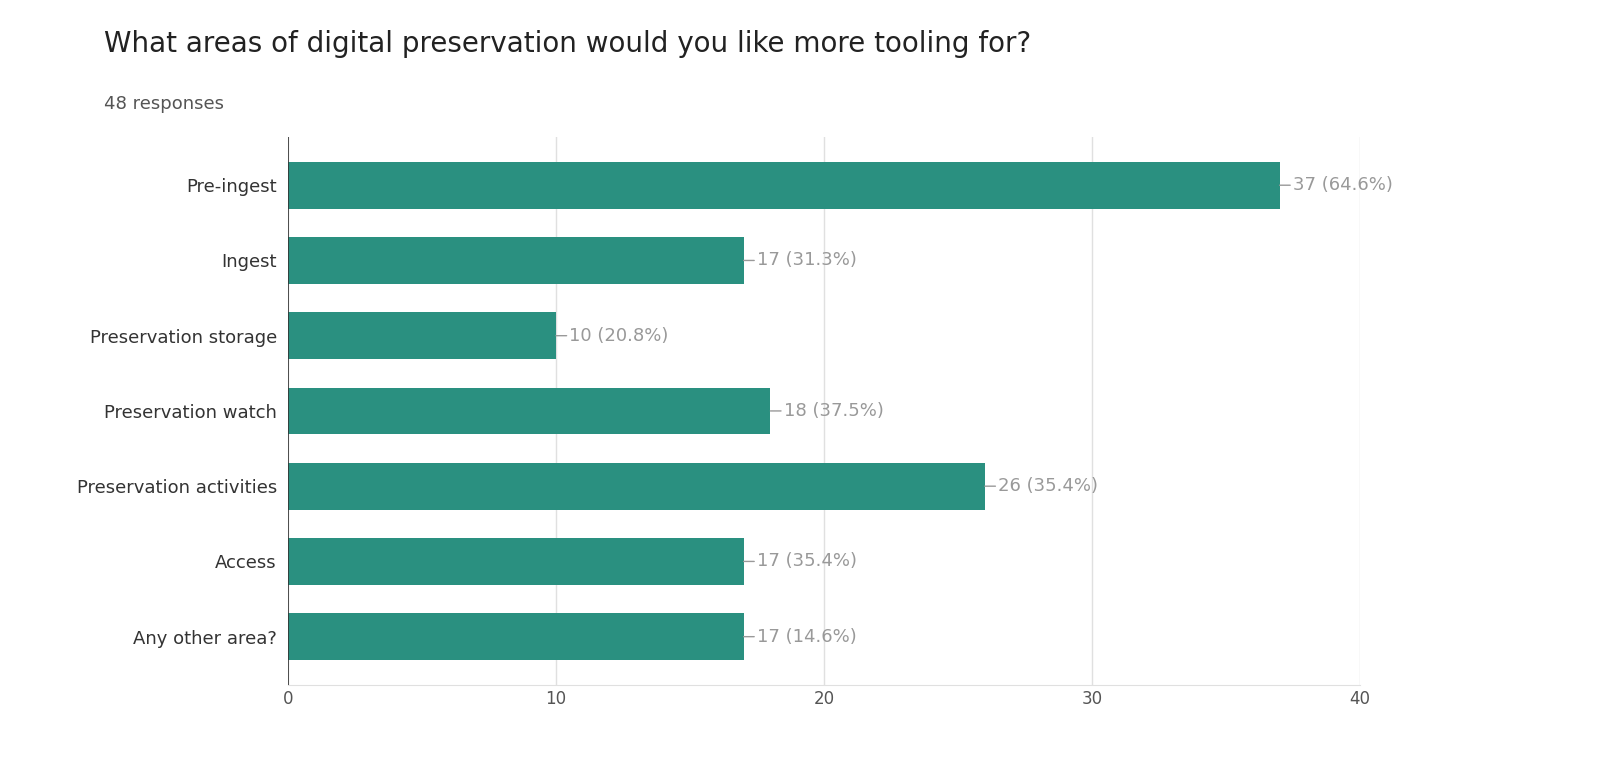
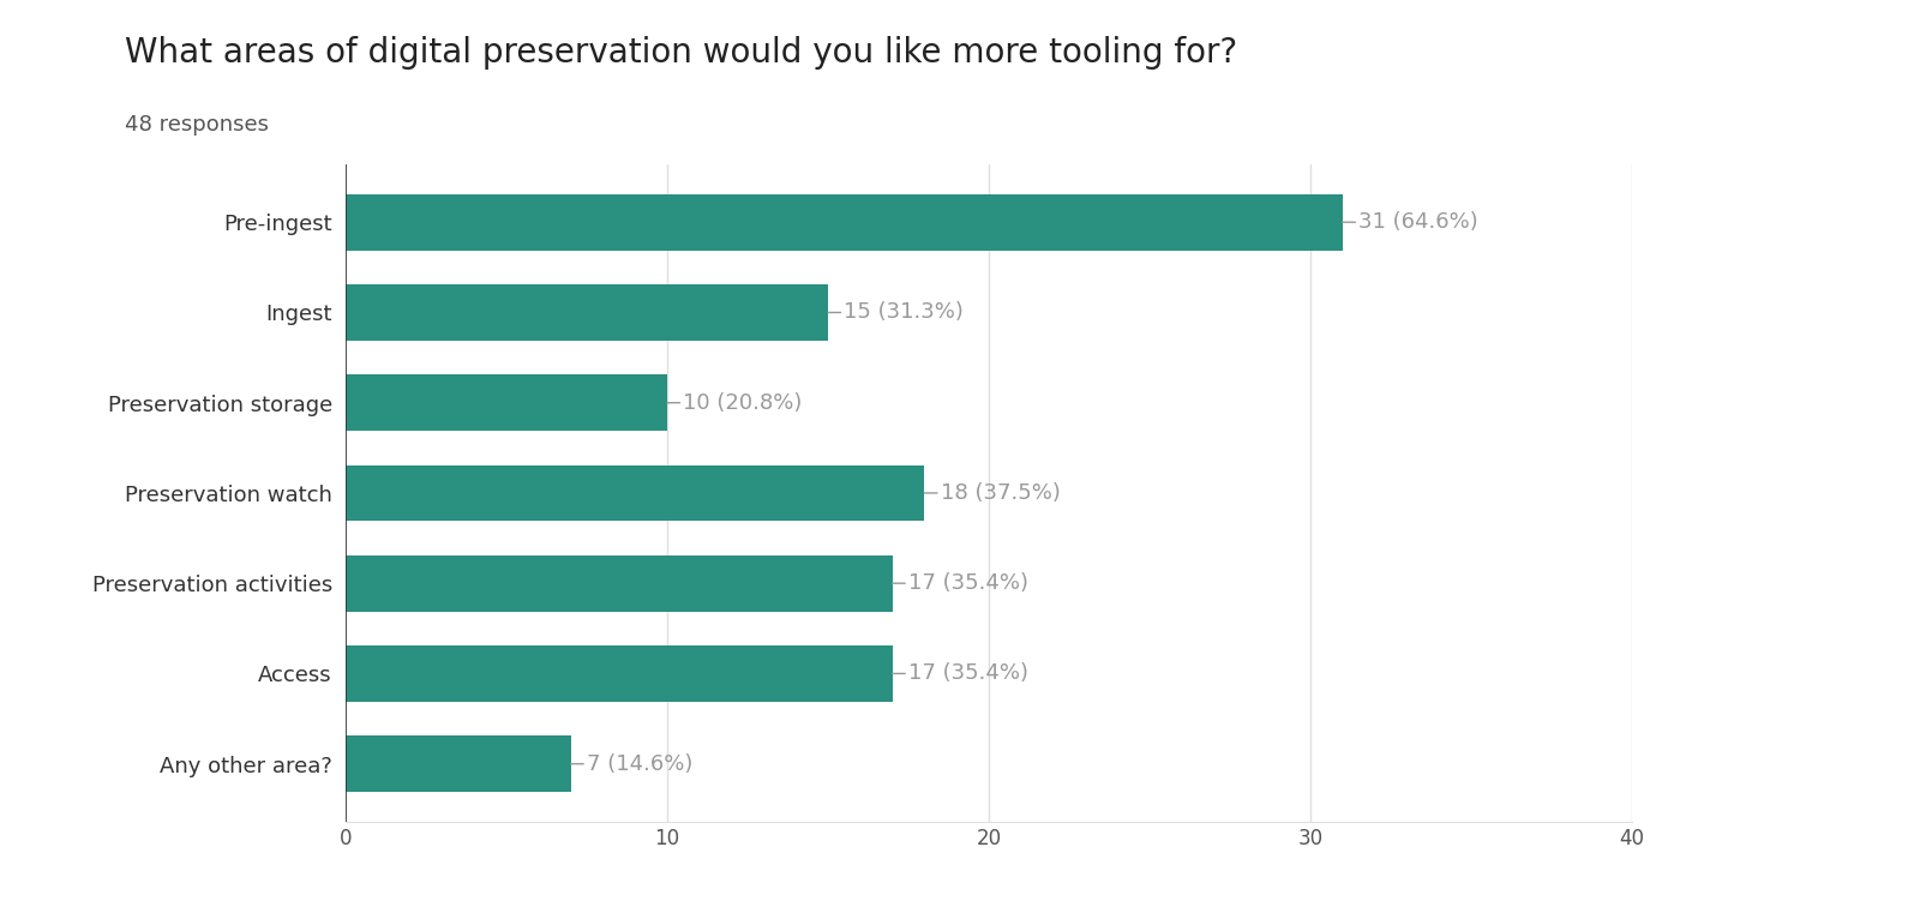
Pre-ingest: 37 -> 31
Ingest: 17 -> 15
Preservation activities: 26 -> 17
Any other area?: 17 -> 7
